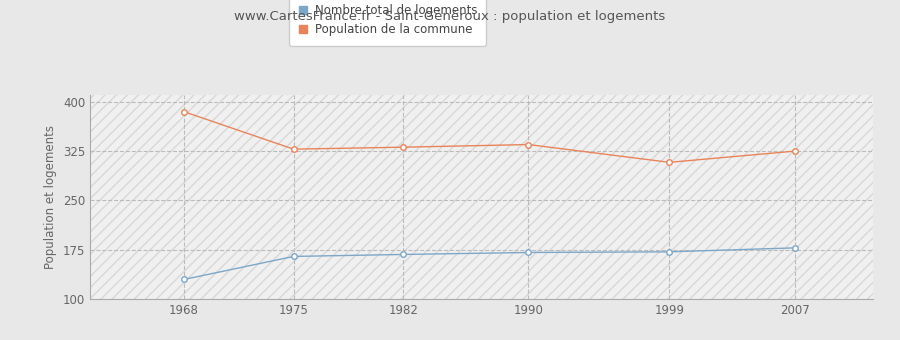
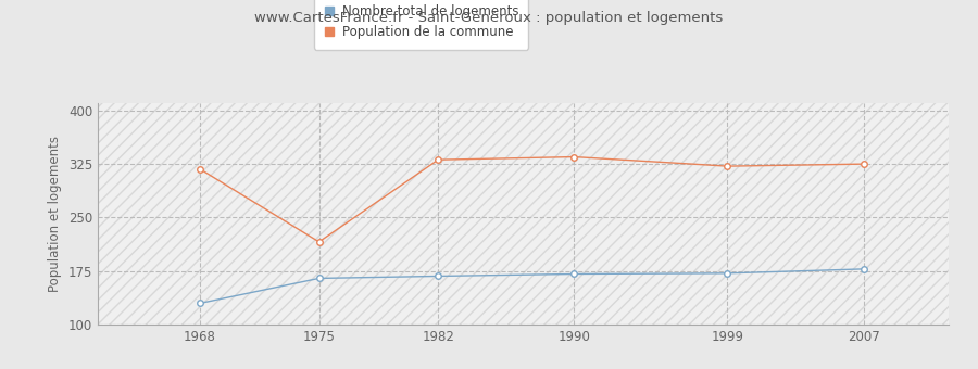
Population de la commune/1968: 385 -> 318
Population de la commune/1975: 328 -> 216
Population de la commune/1999: 308 -> 322
